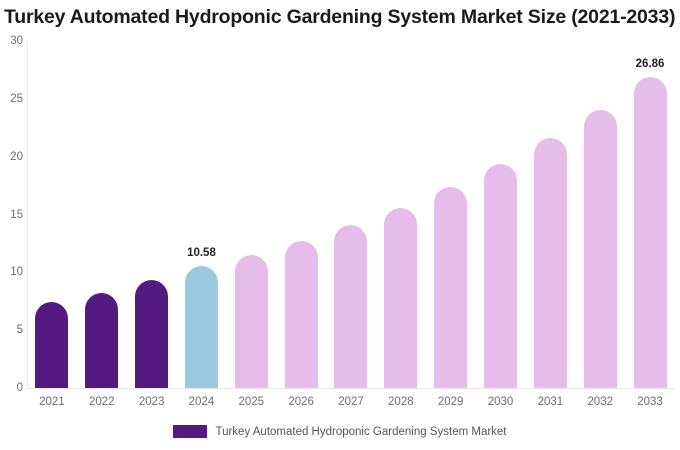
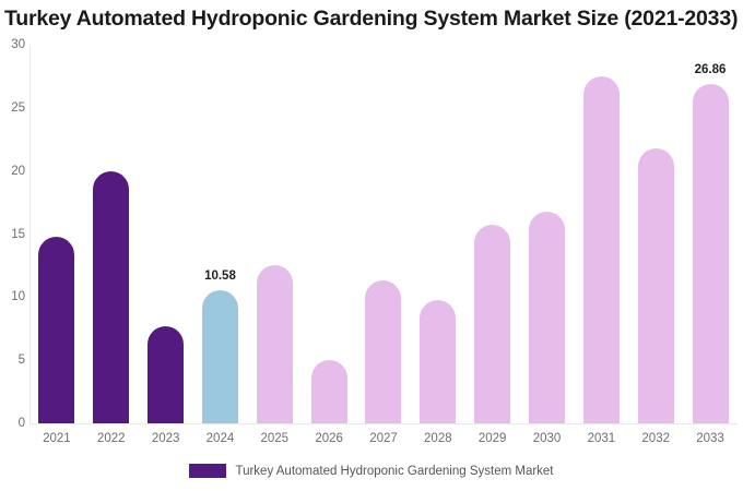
2021: 7.4 -> 14.8
2022: 8.2 -> 20.0
2023: 9.3 -> 7.7
2025: 11.5 -> 12.5
2026: 12.8 -> 5.0
2027: 14.1 -> 11.3
2028: 15.6 -> 9.8
2029: 17.4 -> 15.7
2030: 19.4 -> 16.8
2031: 21.6 -> 27.5
2032: 24.0 -> 21.8
